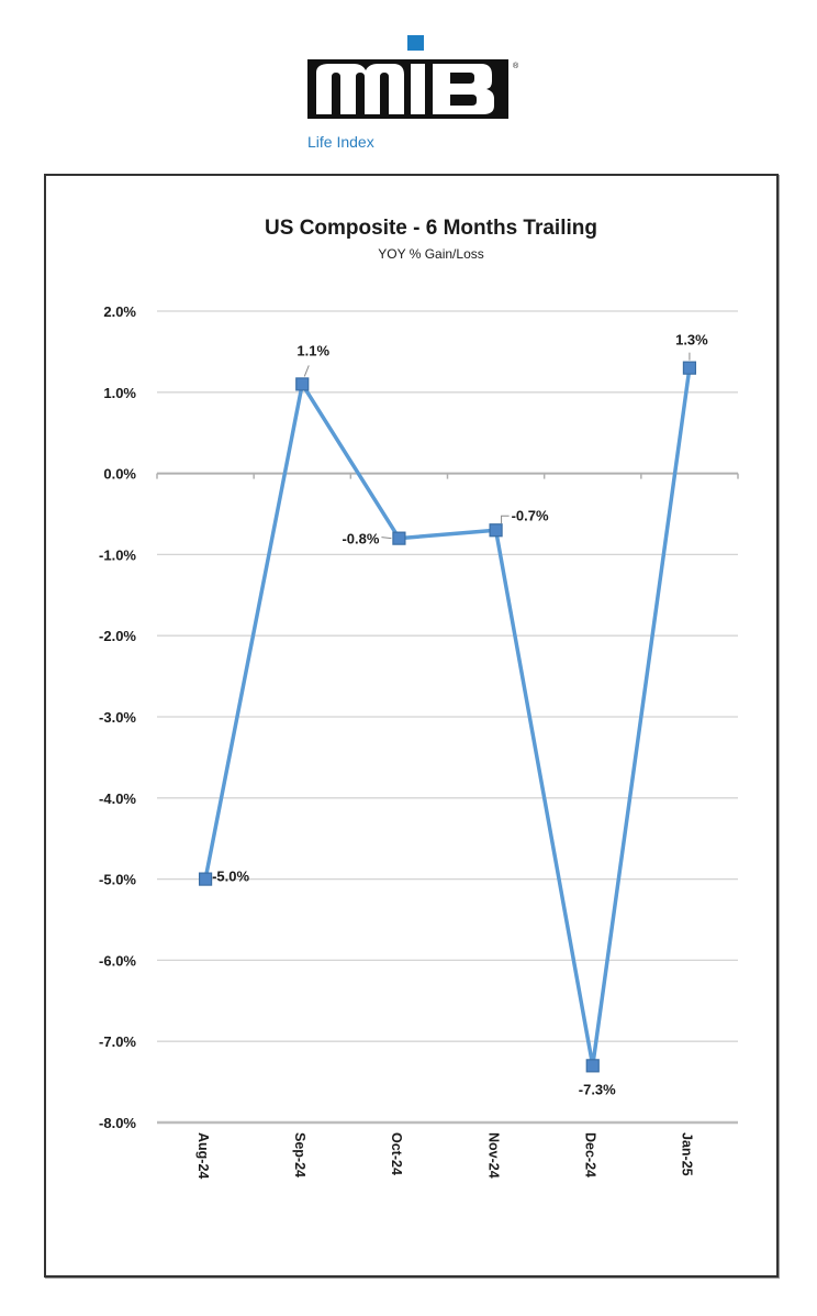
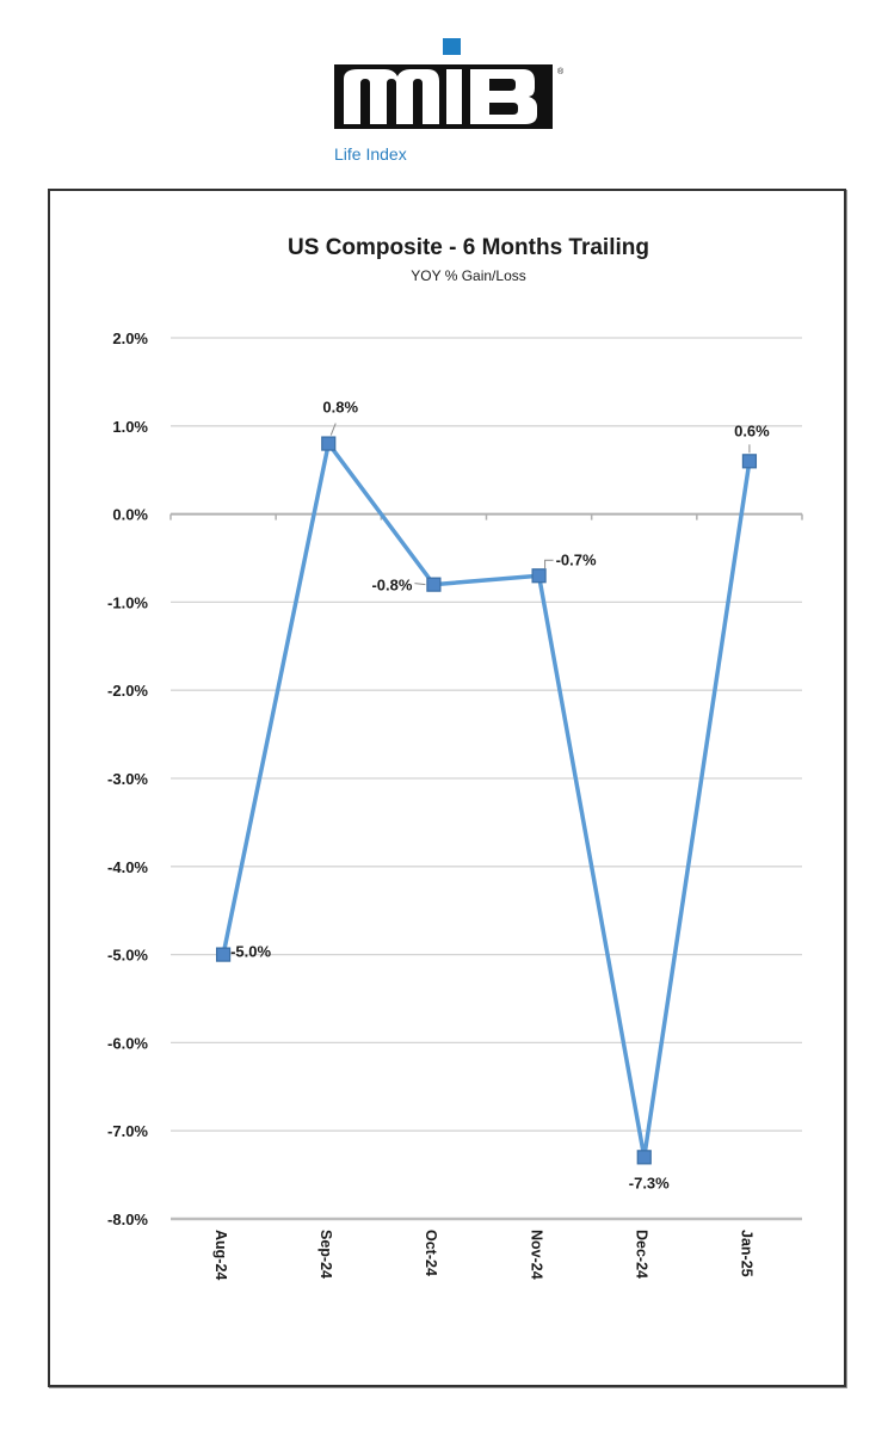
Sep-24: 1.1% -> 0.8%
Jan-25: 1.3% -> 0.6%
